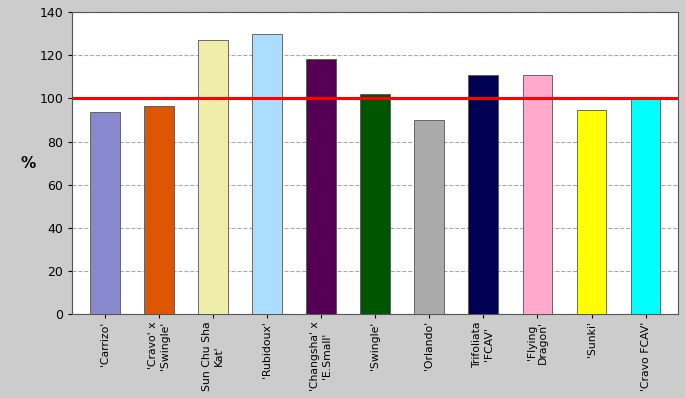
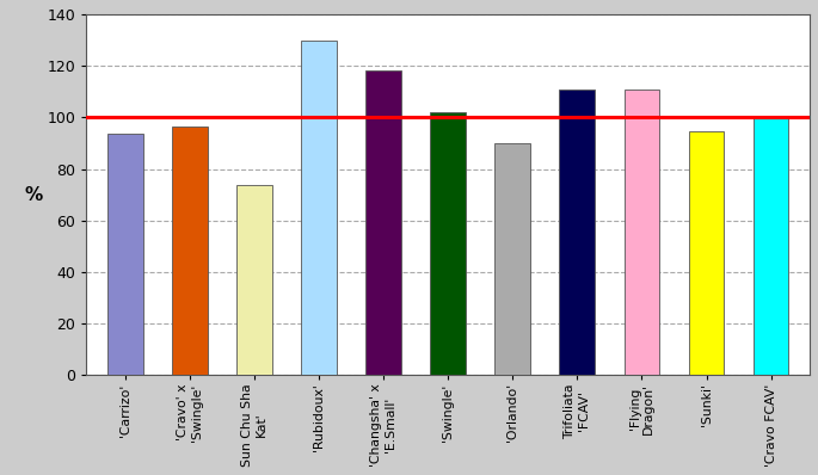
Sun Chu Sha Kat': 127.0 -> 74.0
